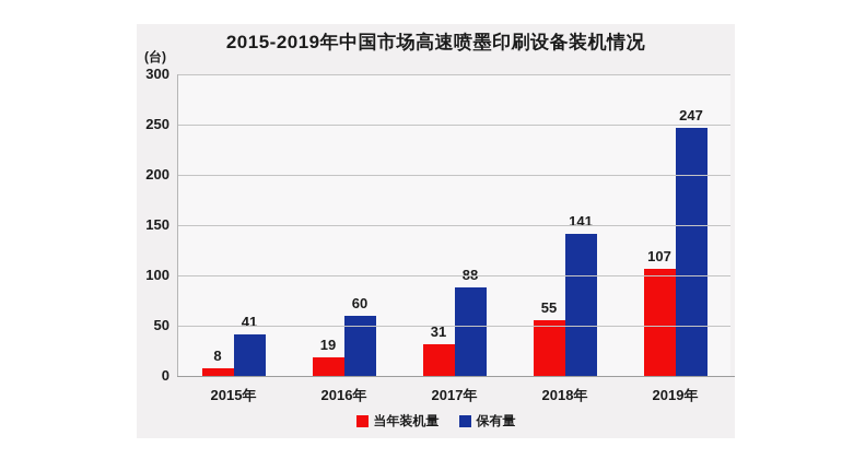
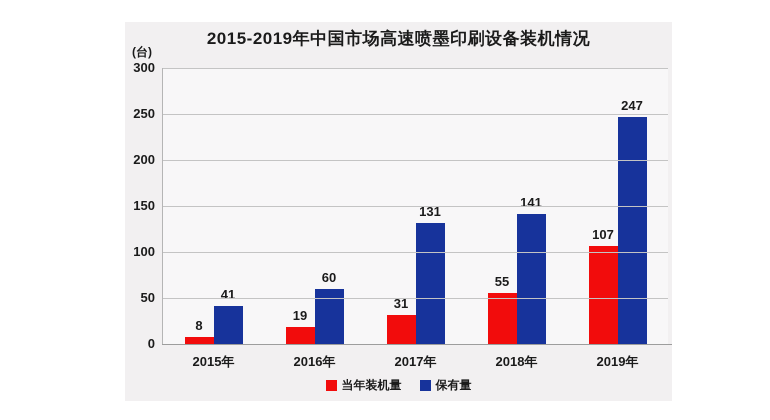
保有量/2017年: 88 -> 131
